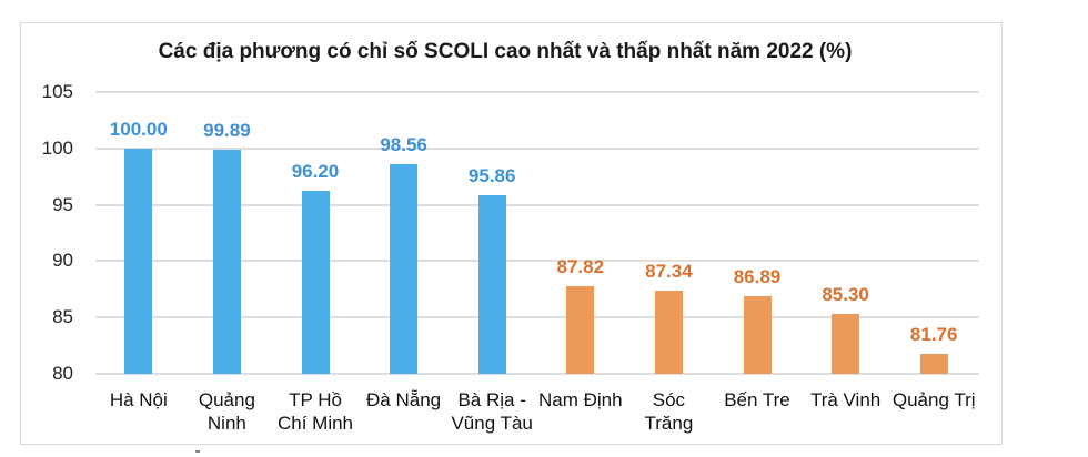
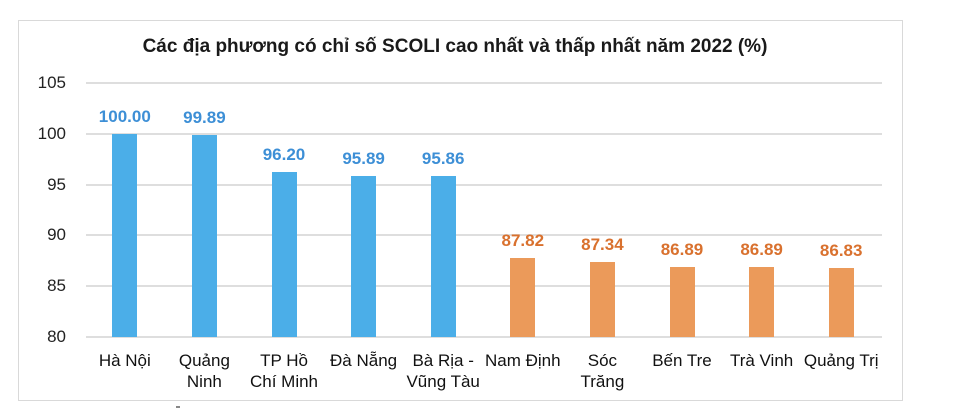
Đà Nẵng: 98.56 -> 95.89
Trà Vinh: 85.30 -> 86.89
Quảng Trị: 81.76 -> 86.83
